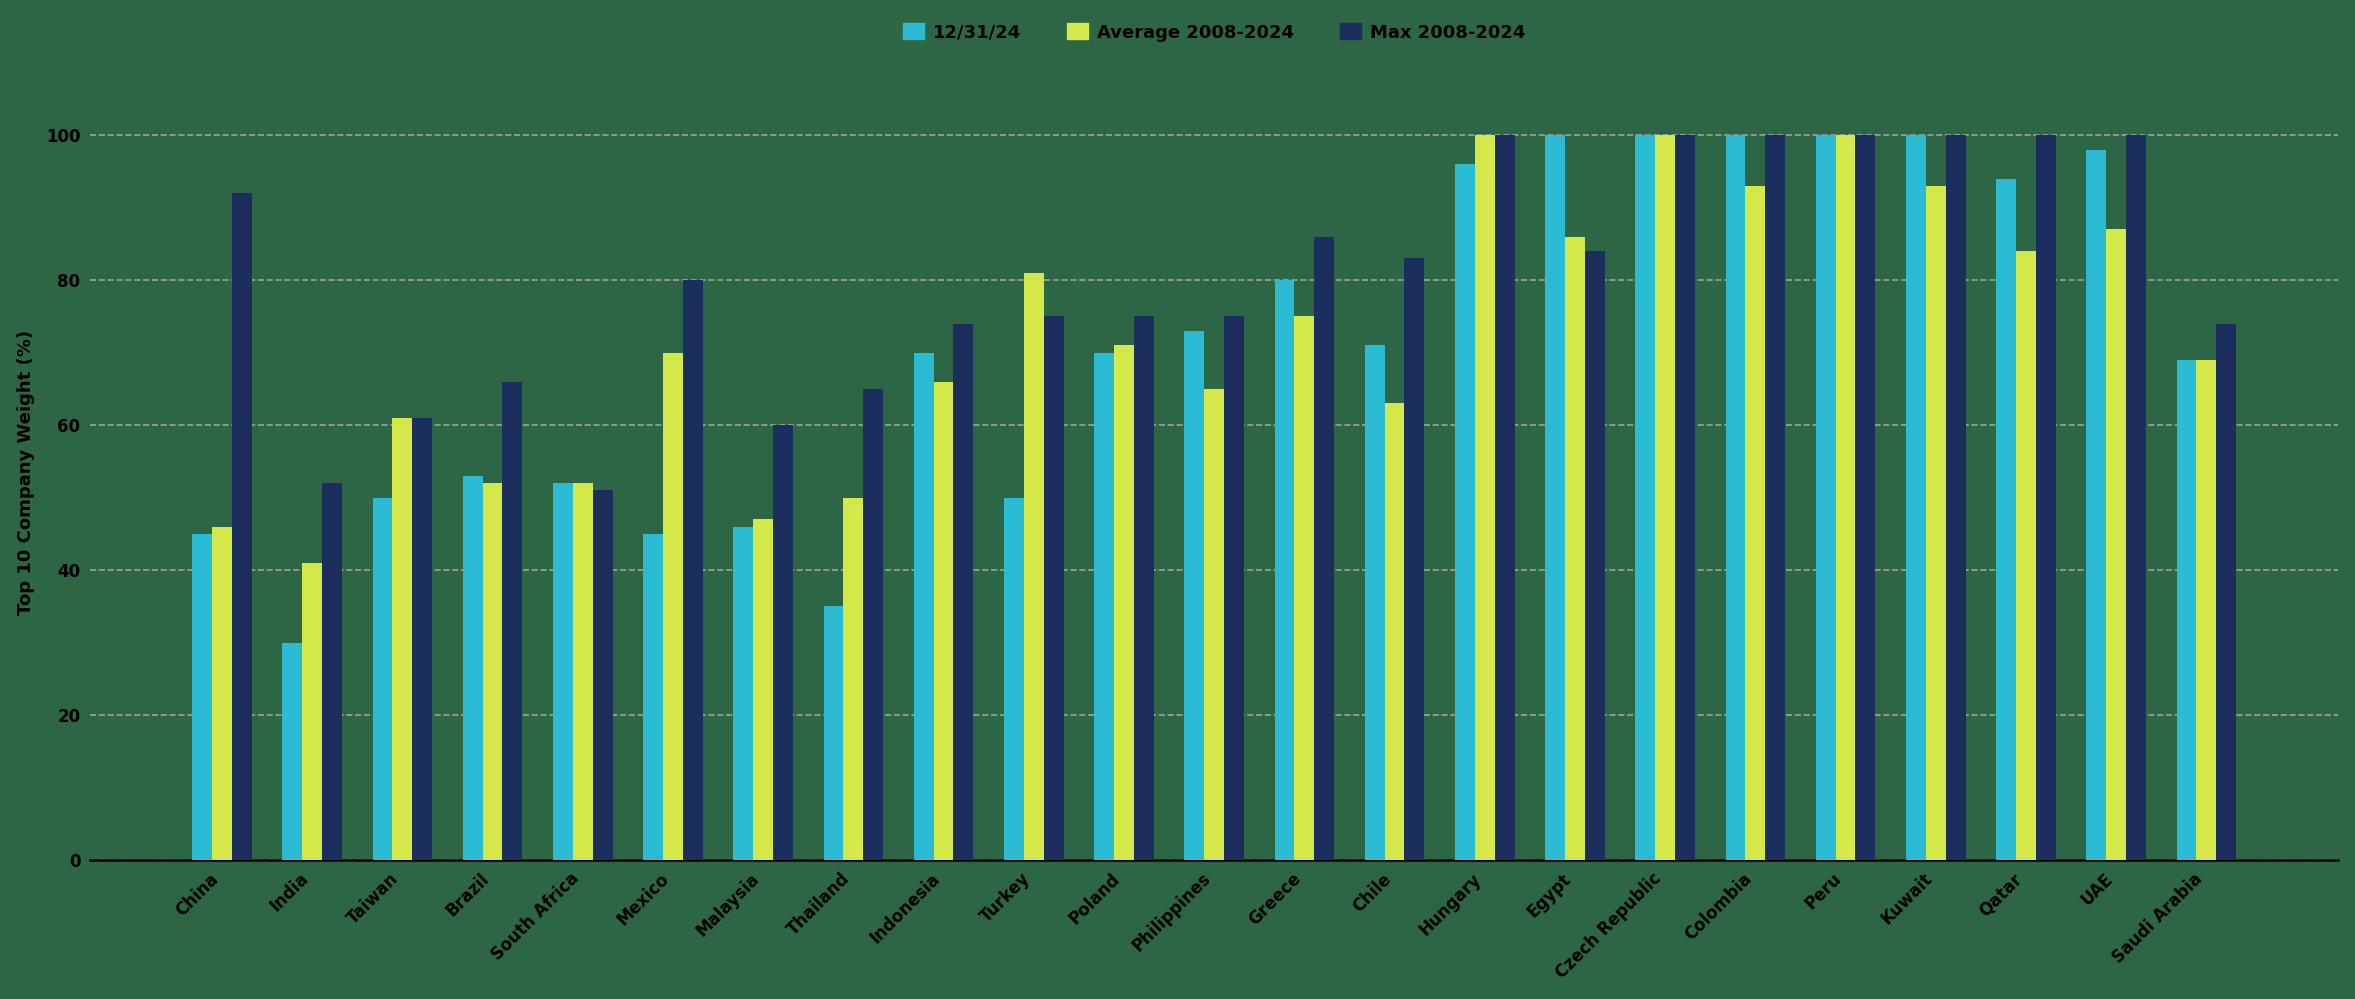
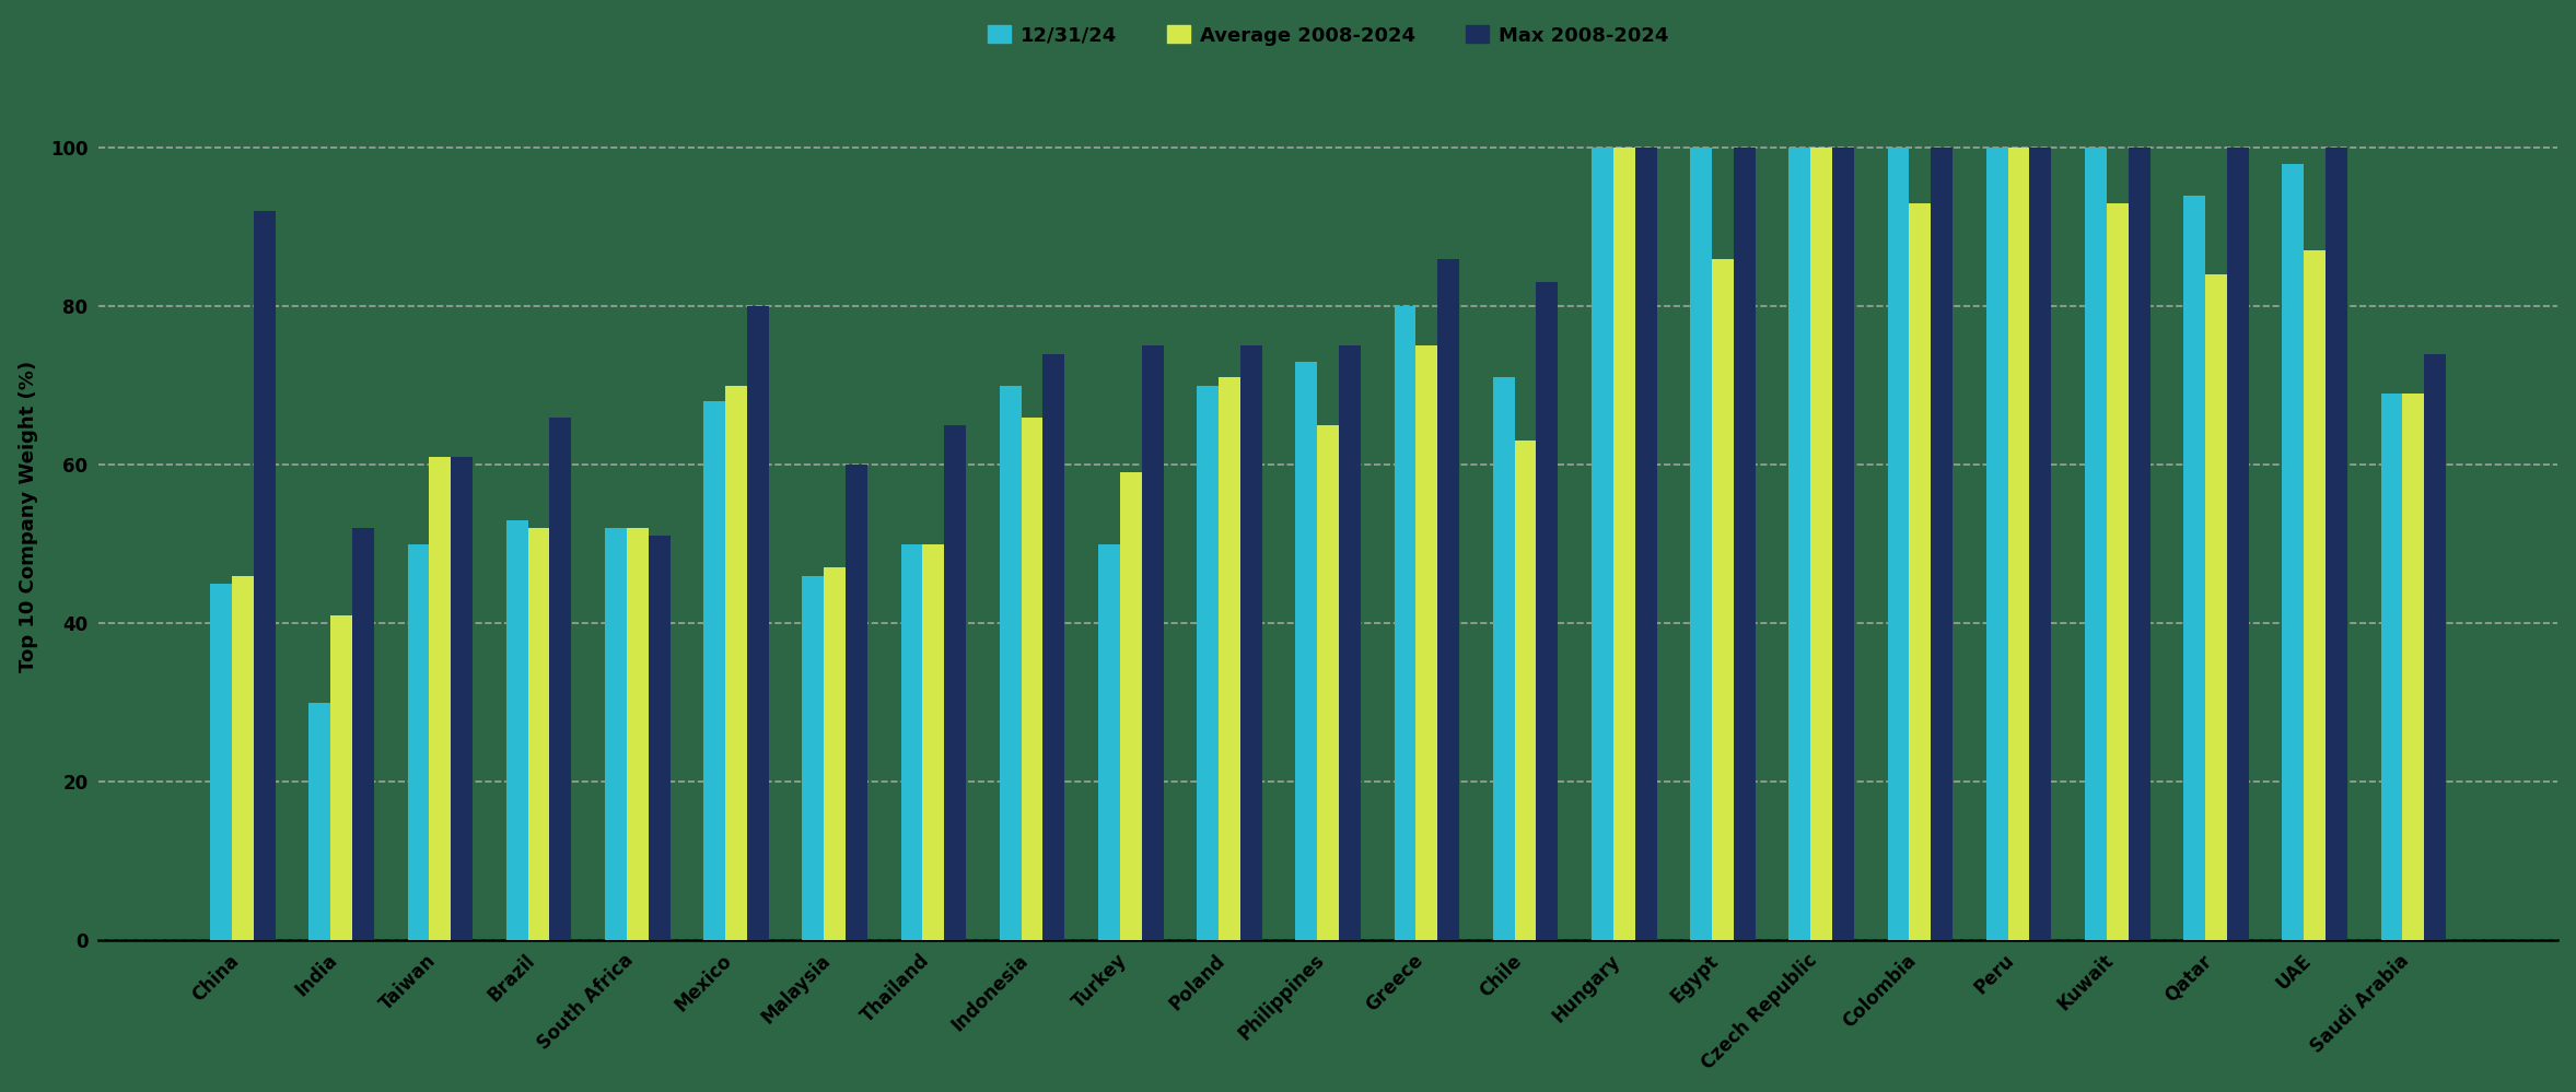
12/31/24/Mexico: 45 -> 68
12/31/24/Thailand: 35 -> 50
Average 2008-2024/Turkey: 81 -> 59
12/31/24/Hungary: 96 -> 100
Max 2008-2024/Egypt: 84 -> 100
